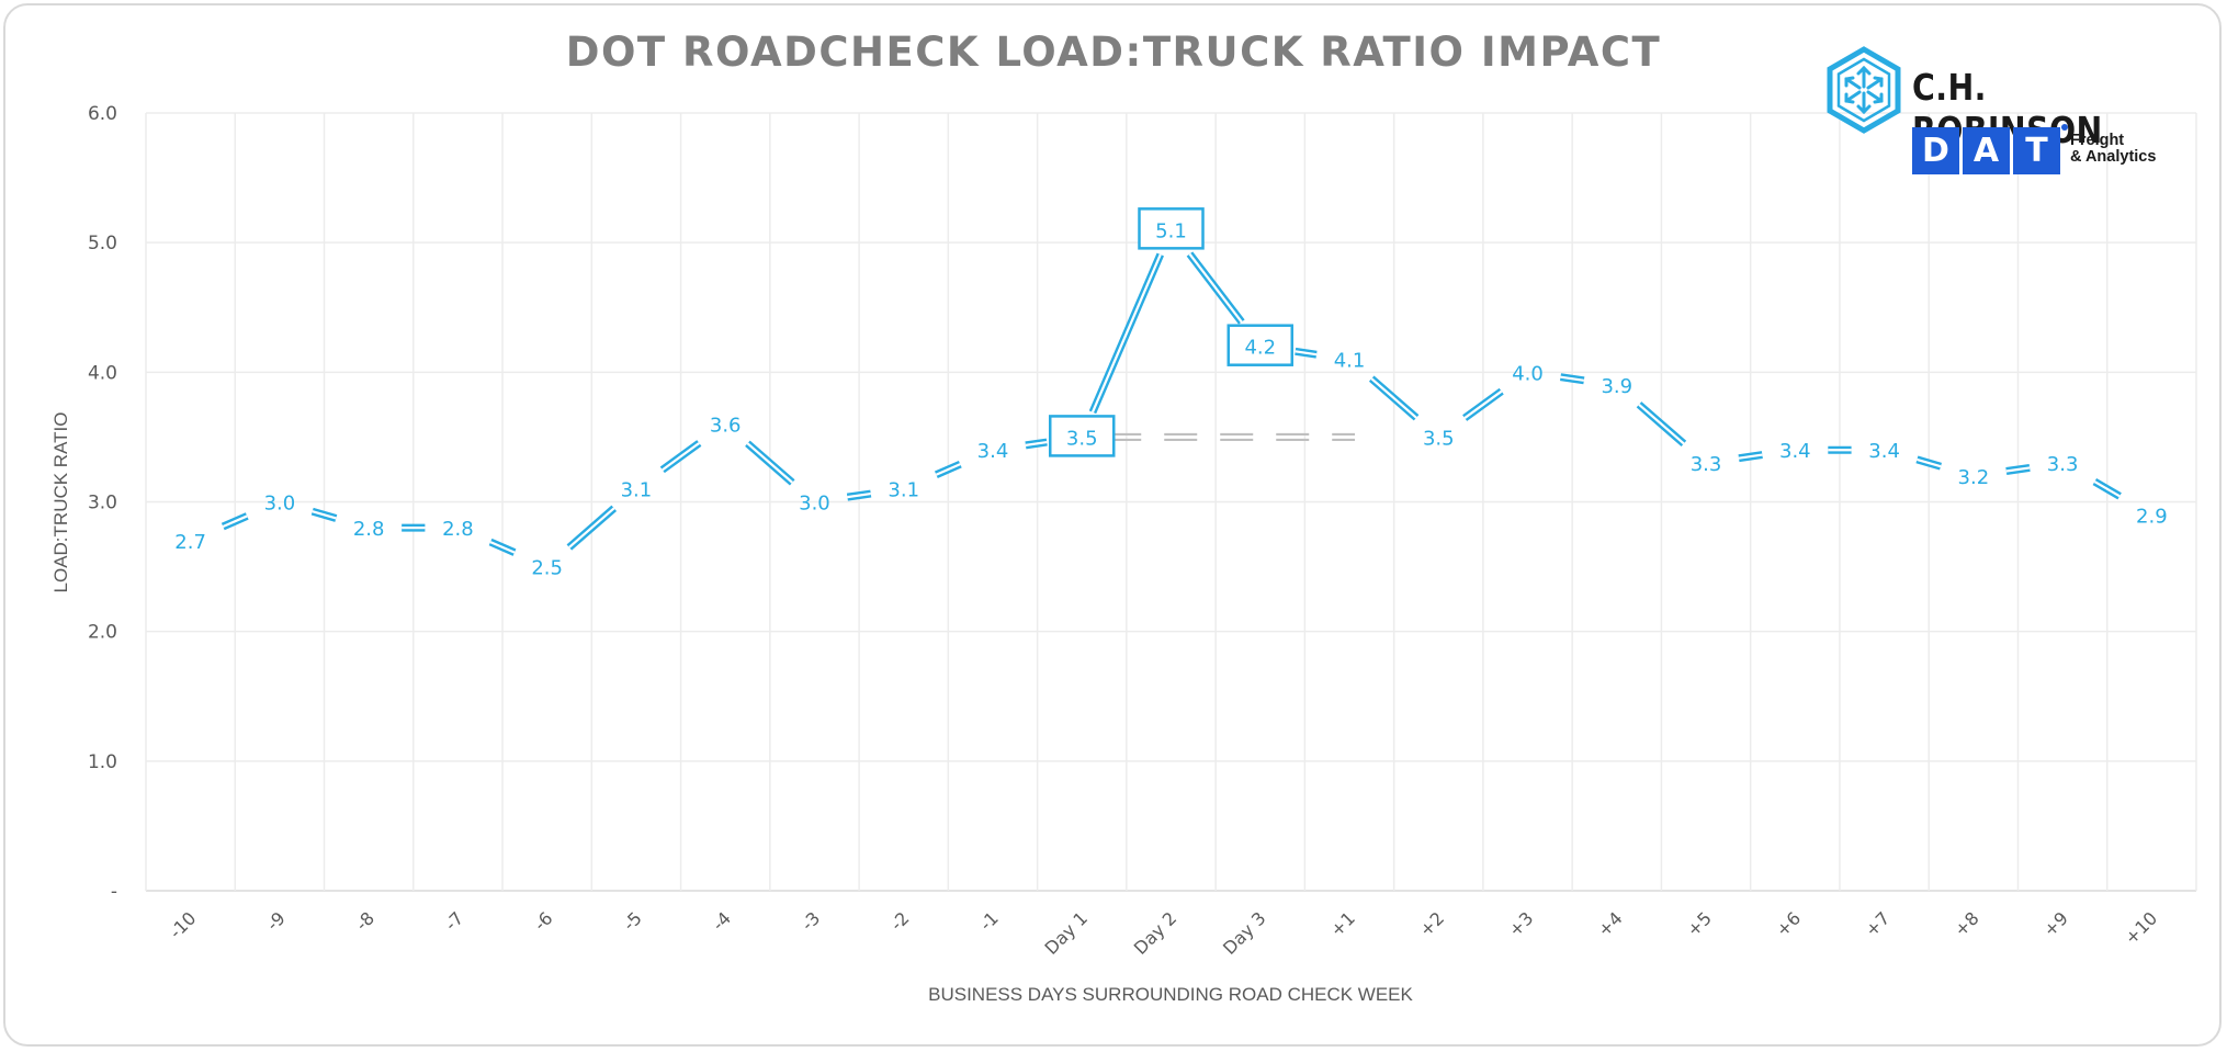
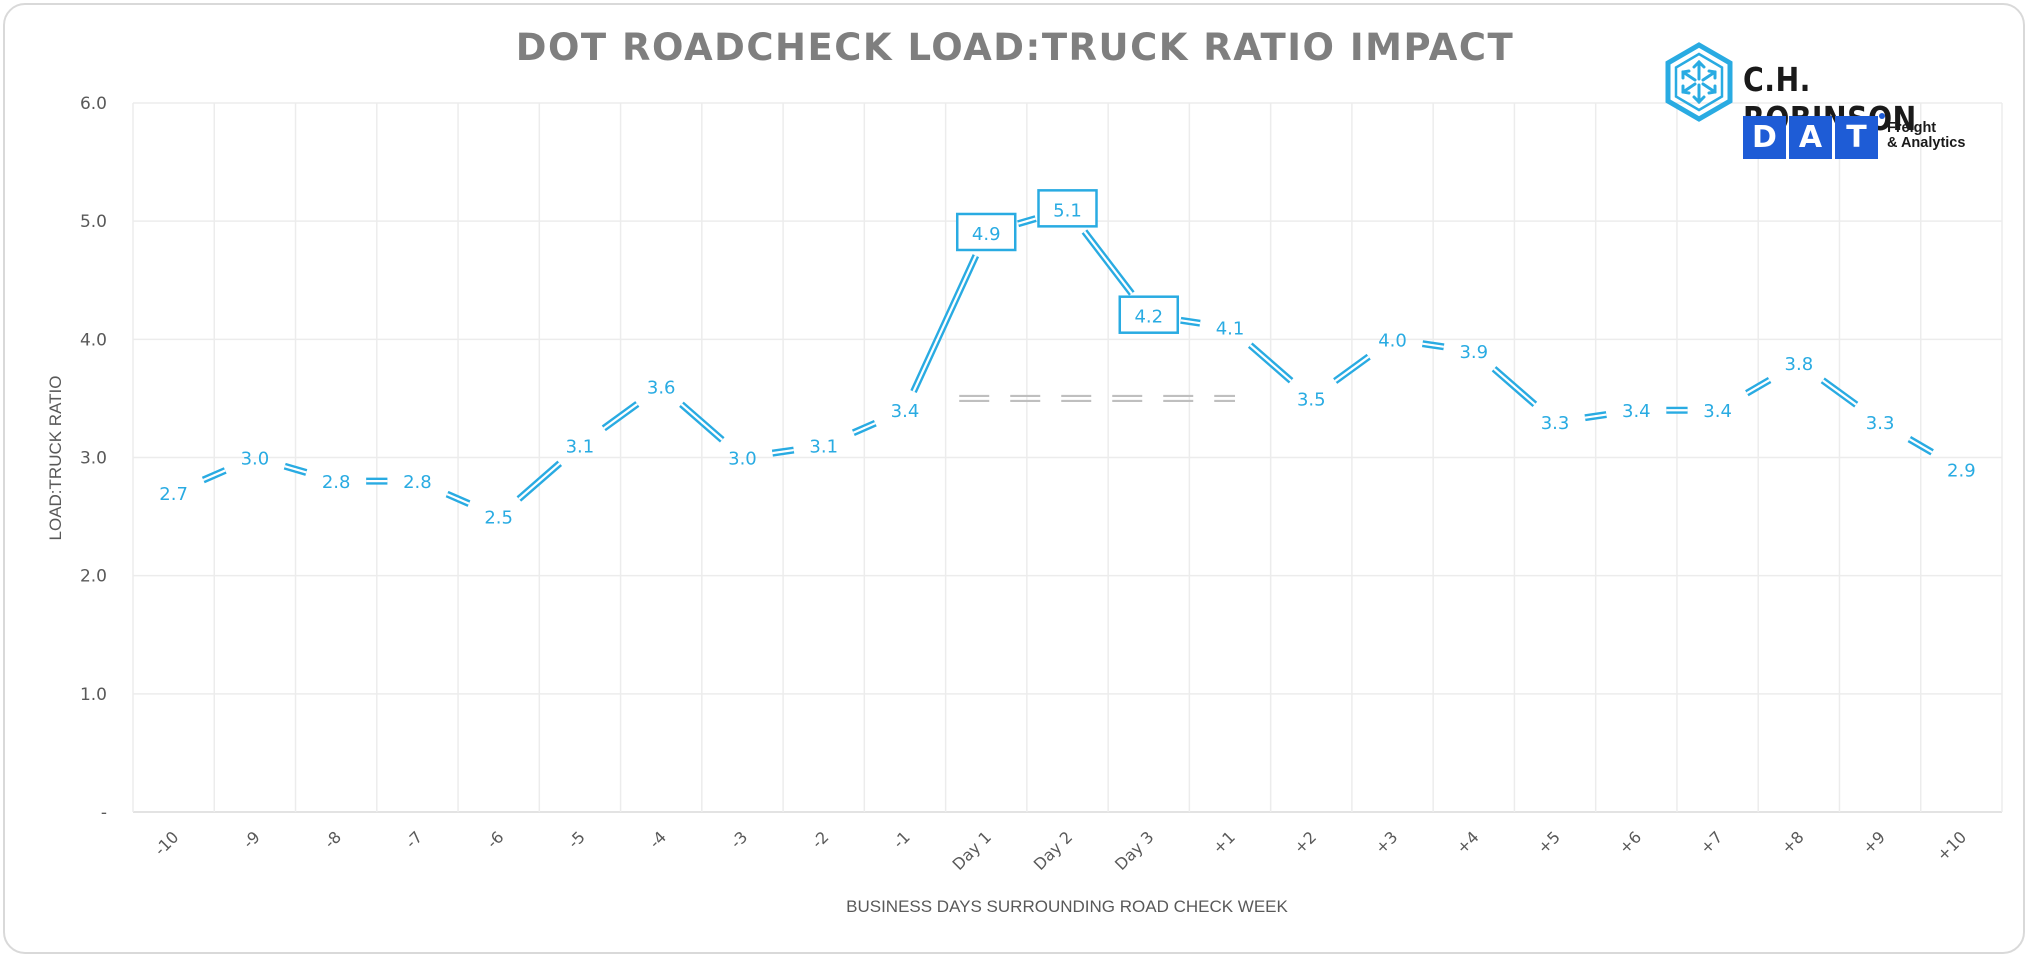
Day 1: 3.5 -> 4.9
+8: 3.2 -> 3.8
